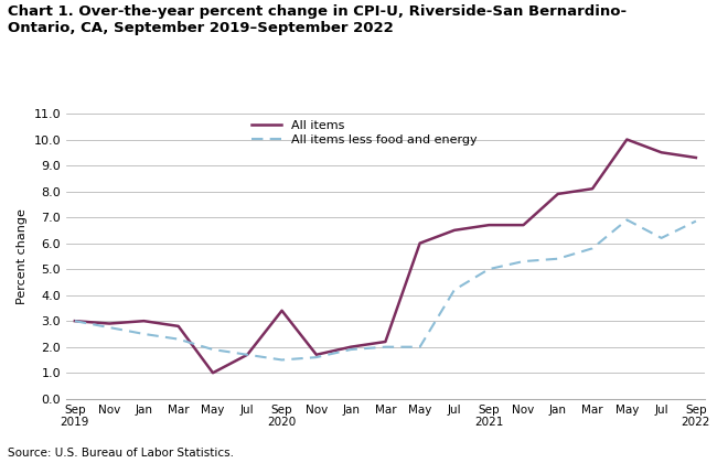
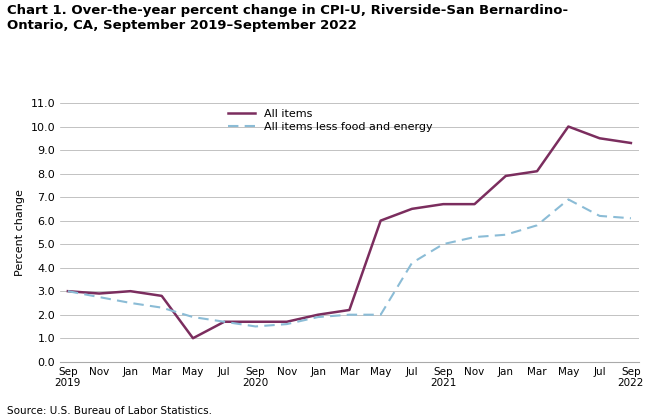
All items/Sep 2020: 3.4 -> 1.7
All items less food and energy/Sep 2022: 6.85 -> 6.10
